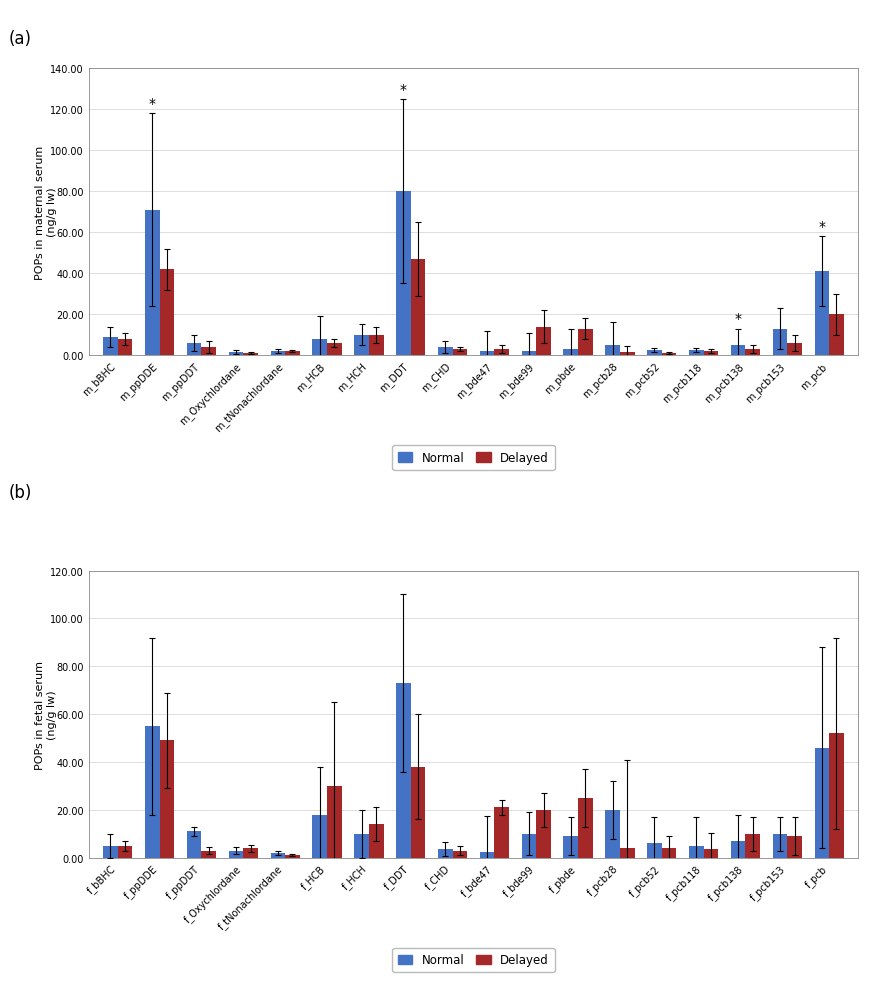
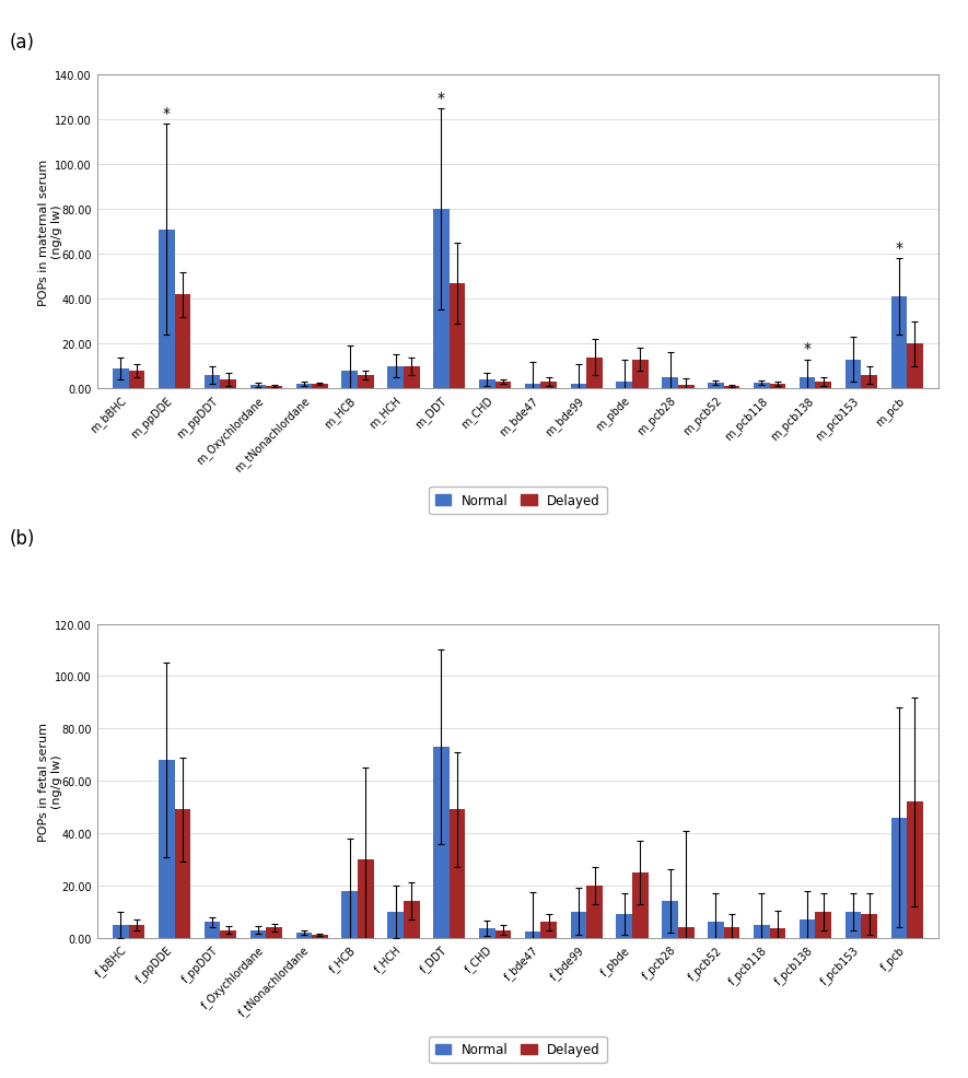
Normal/f_ppDDE: 55.0 -> 68.0
Normal/f_ppDDT: 11.0 -> 6.0
Delayed/f_DDT: 38.0 -> 49.0
Delayed/f_bde47: 21.0 -> 6.0
Normal/f_pcb28: 20.0 -> 14.0
